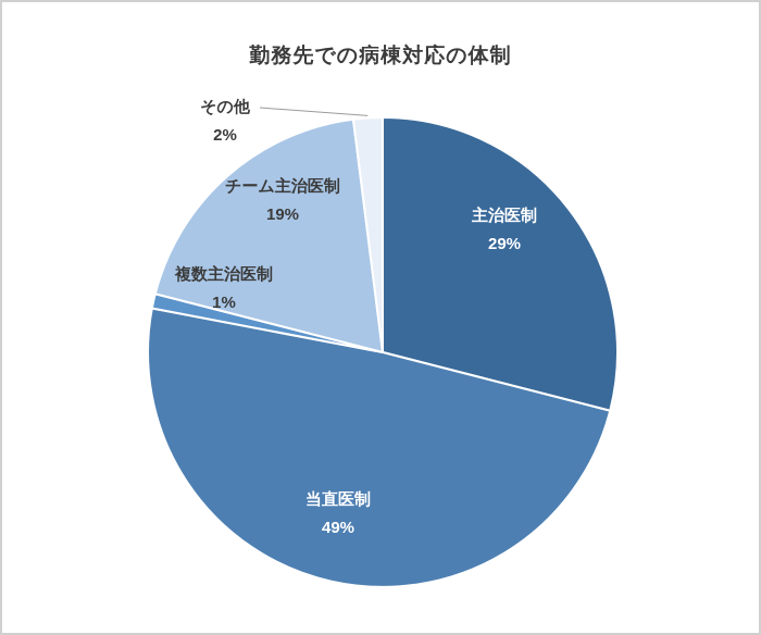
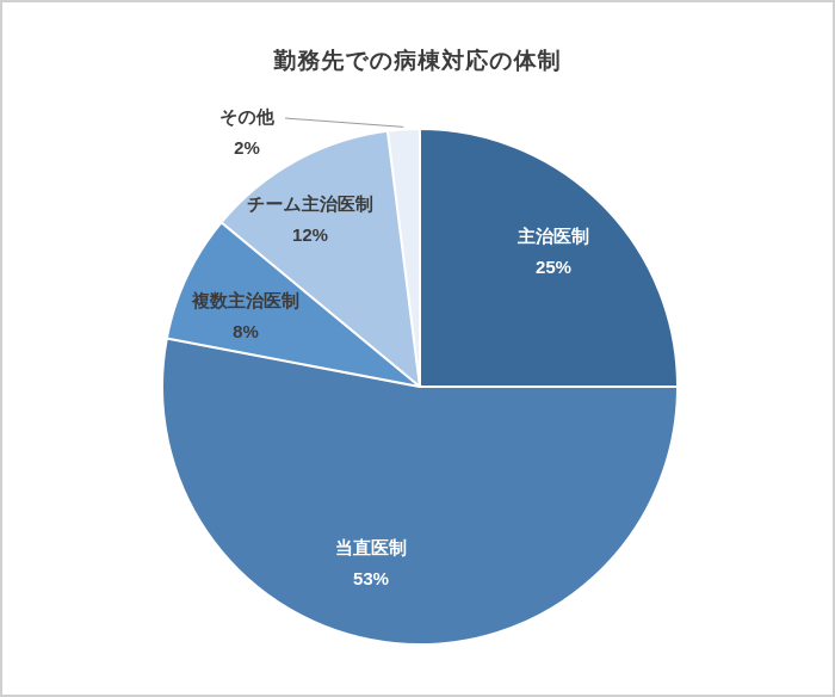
主治医制: 29% -> 25%
当直医制: 49% -> 53%
複数主治医制: 1% -> 8%
チーム主治医制: 19% -> 12%
